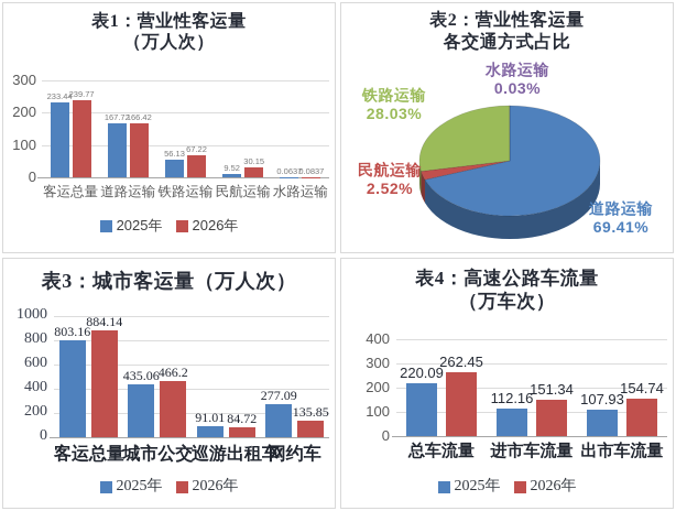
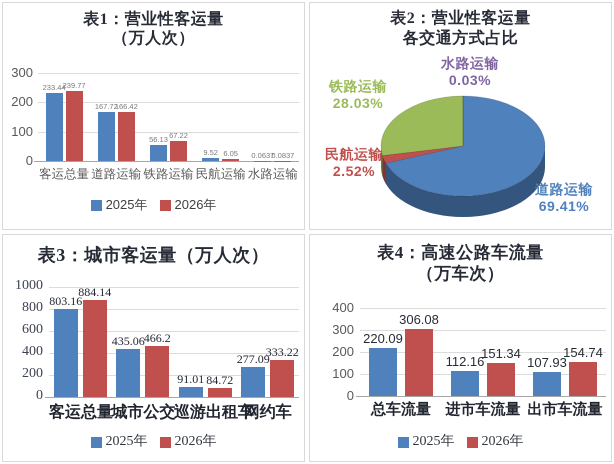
表1：营业性客运量/2026年/民航运输: 30.15 -> 6.05
表3：城市客运量（万人次）/2026年/网约车: 135.85 -> 333.22
表4：高速公路车流量/2026年/总车流量: 262.45 -> 306.08
